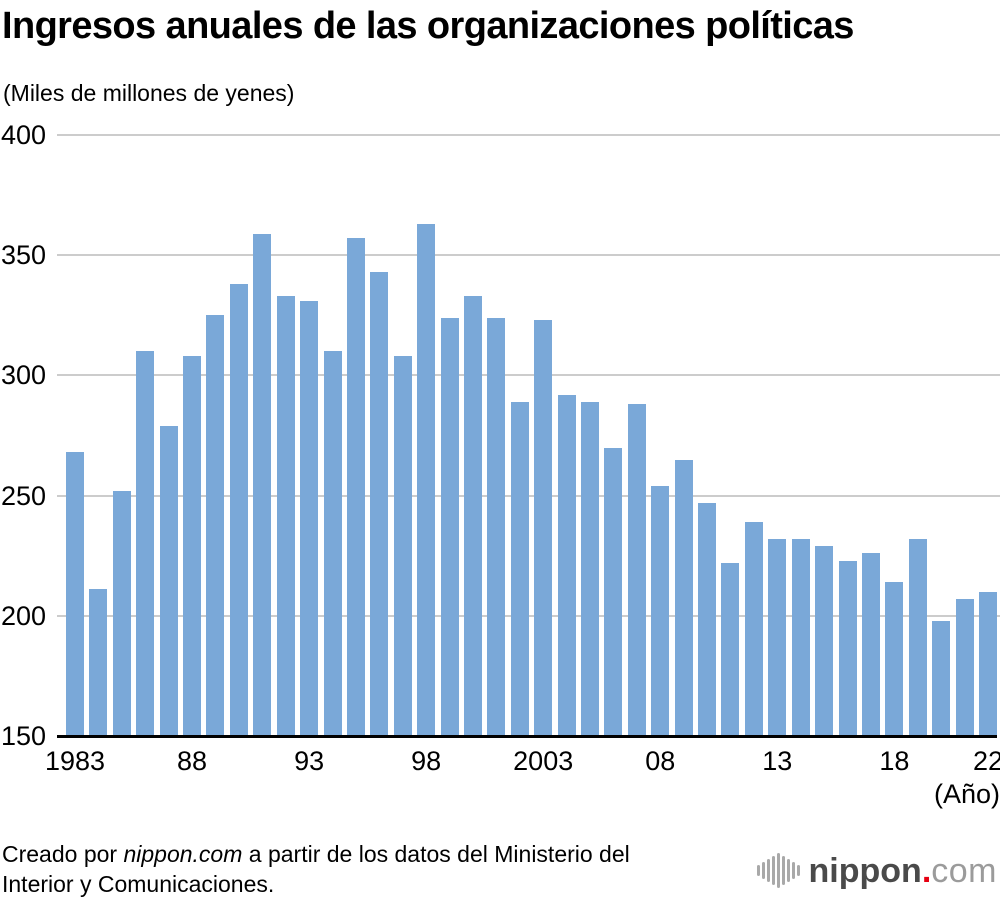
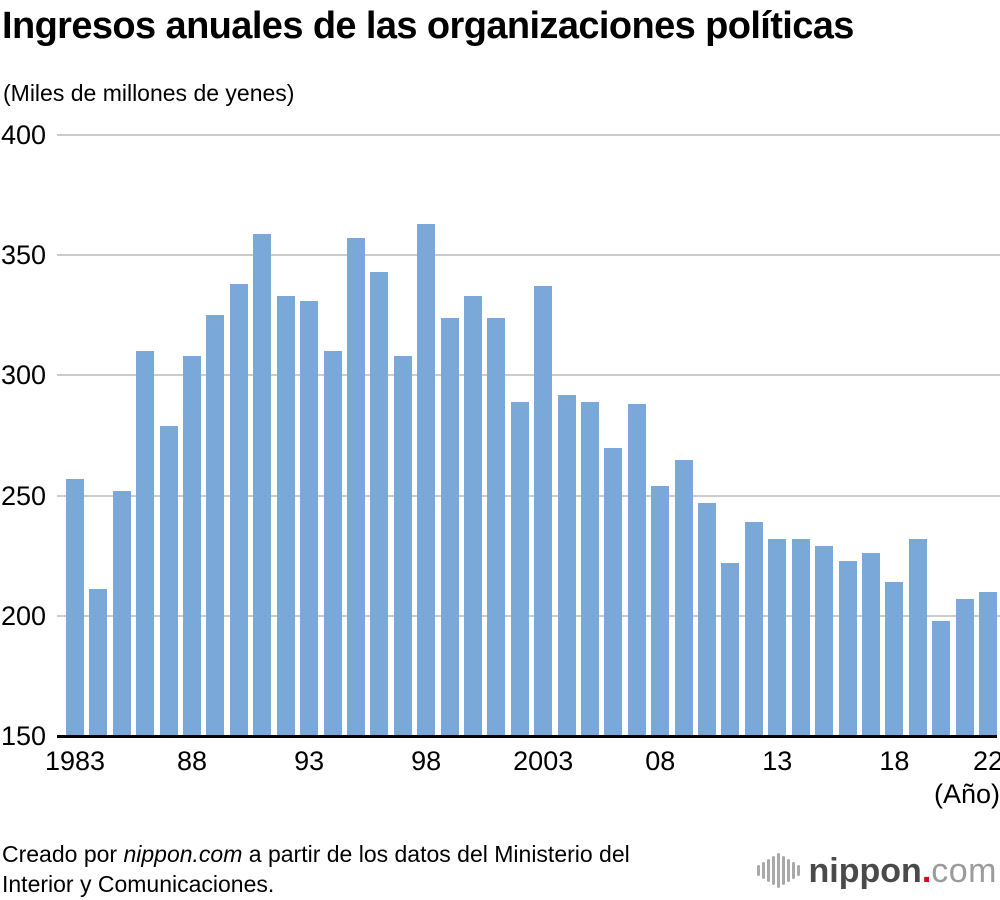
1983: 268 -> 257
2003: 323 -> 337
